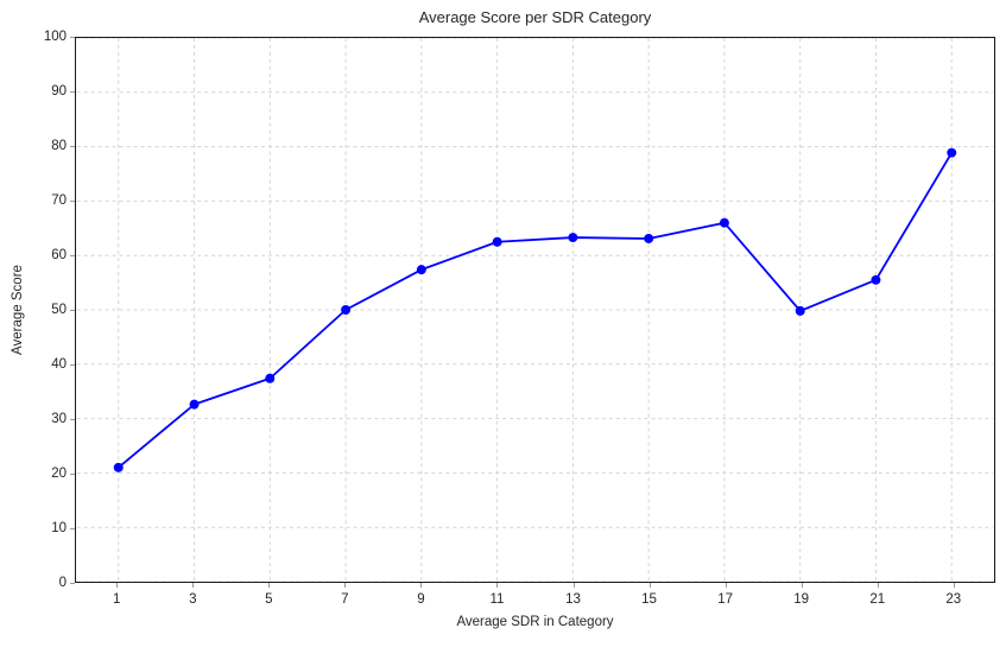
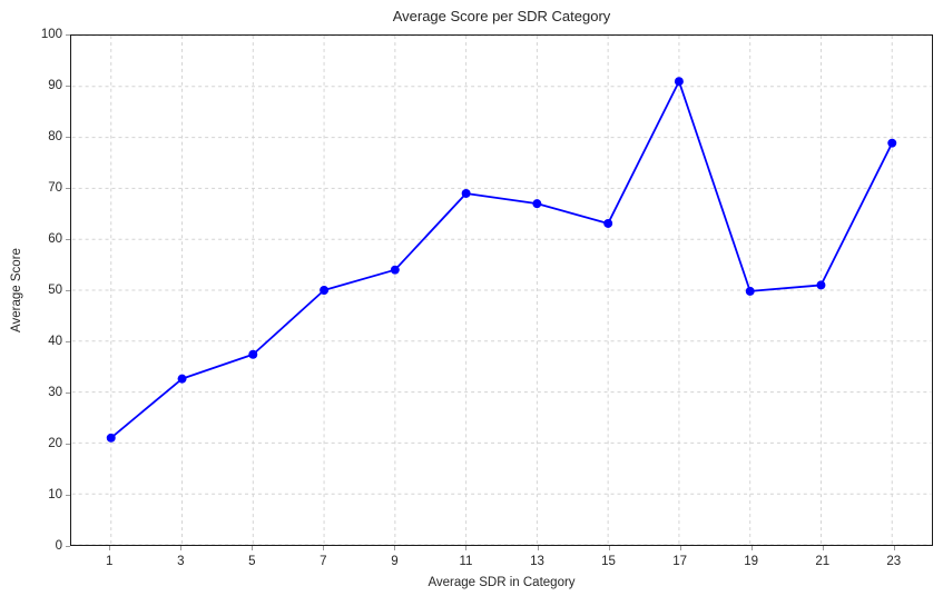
9: 57 -> 54
11: 62 -> 69
13: 63 -> 67
17: 66 -> 91
21: 56 -> 51
